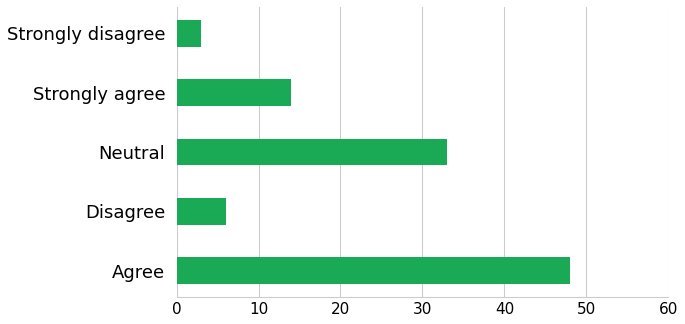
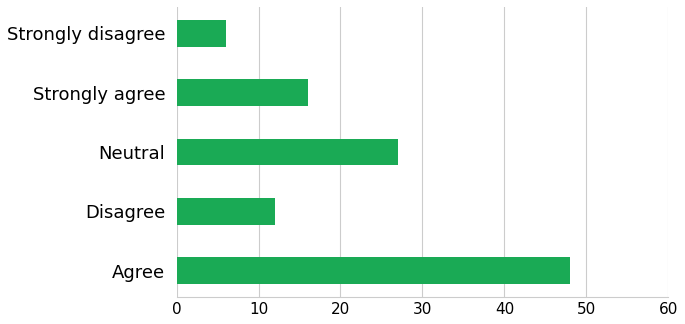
Strongly disagree: 3 -> 6
Strongly agree: 14 -> 16
Neutral: 33 -> 27
Disagree: 6 -> 12
